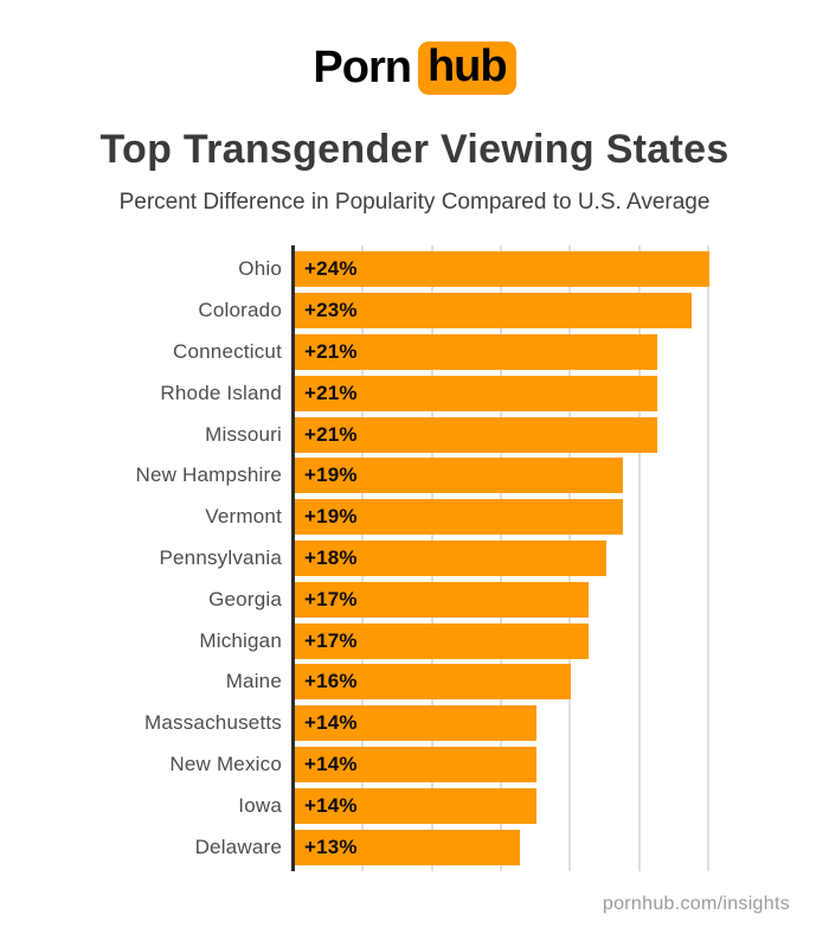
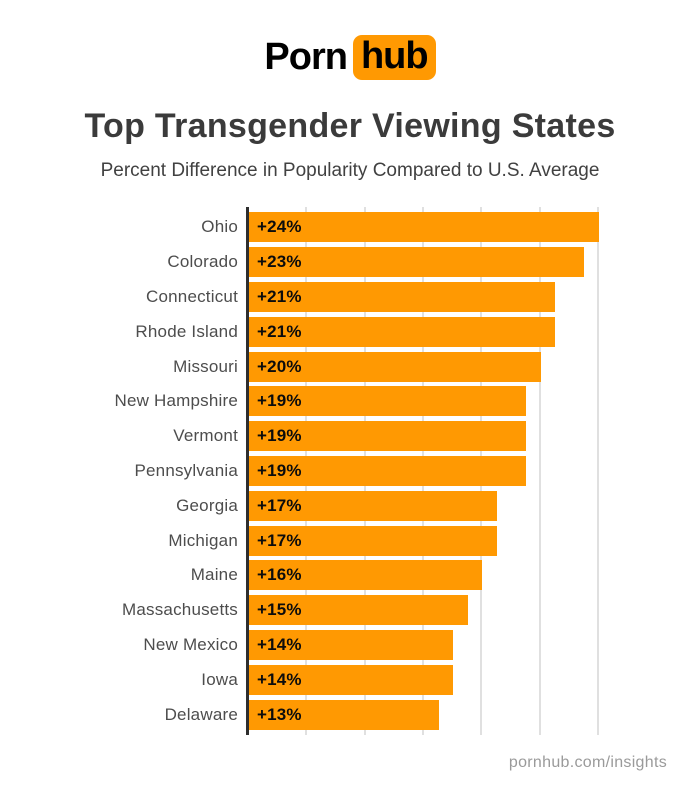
Missouri: +21% -> +20%
Pennsylvania: +18% -> +19%
Massachusetts: +14% -> +15%
